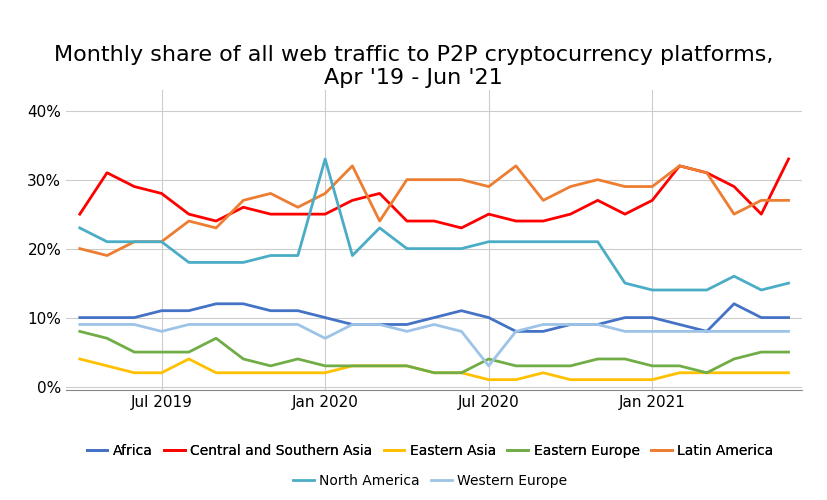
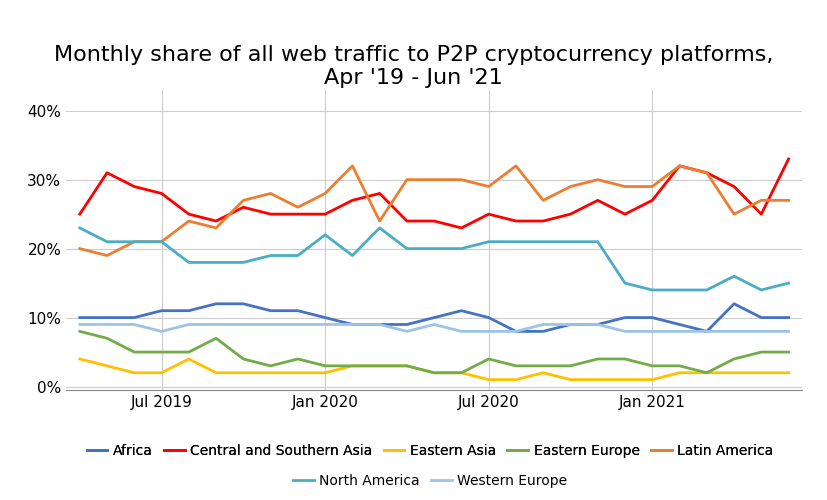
North America/Jan 2020: 33% -> 22%
Western Europe/Jan 2020: 7% -> 9%
Western Europe/Jul 2020: 3% -> 8%
